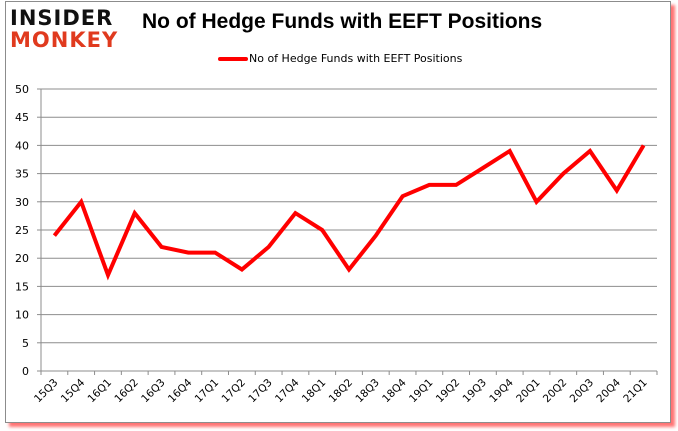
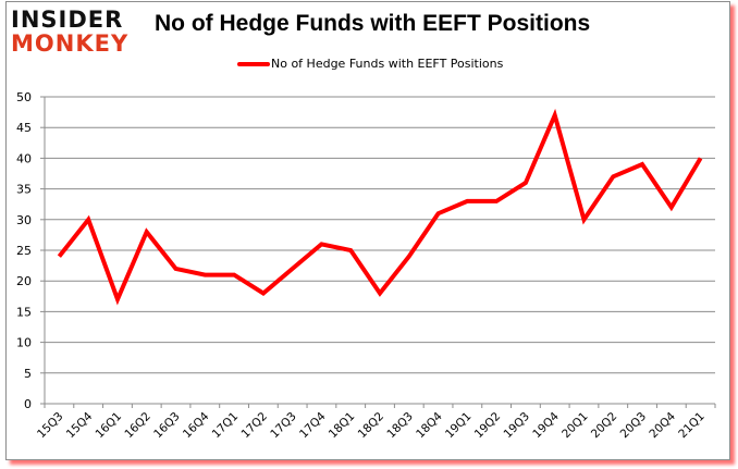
17Q4: 28 -> 26
19Q4: 39 -> 47
20Q2: 35 -> 37
